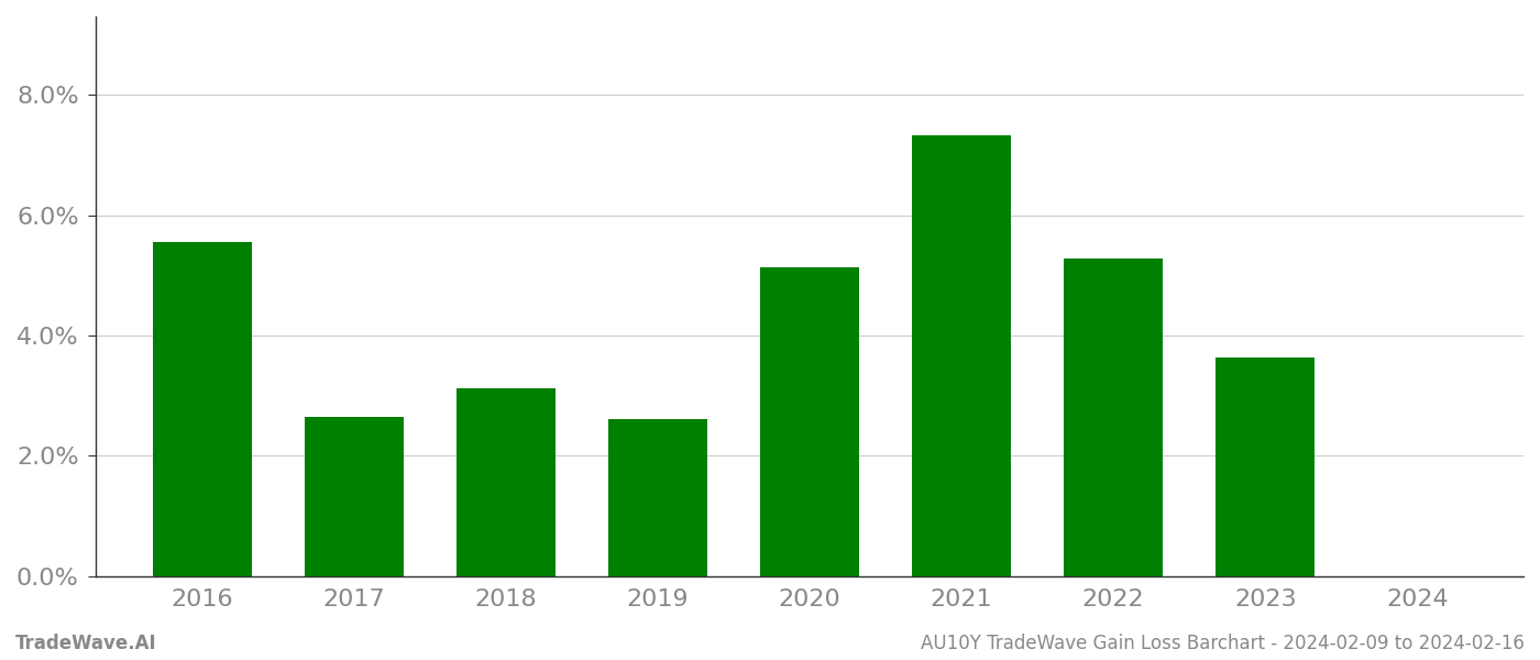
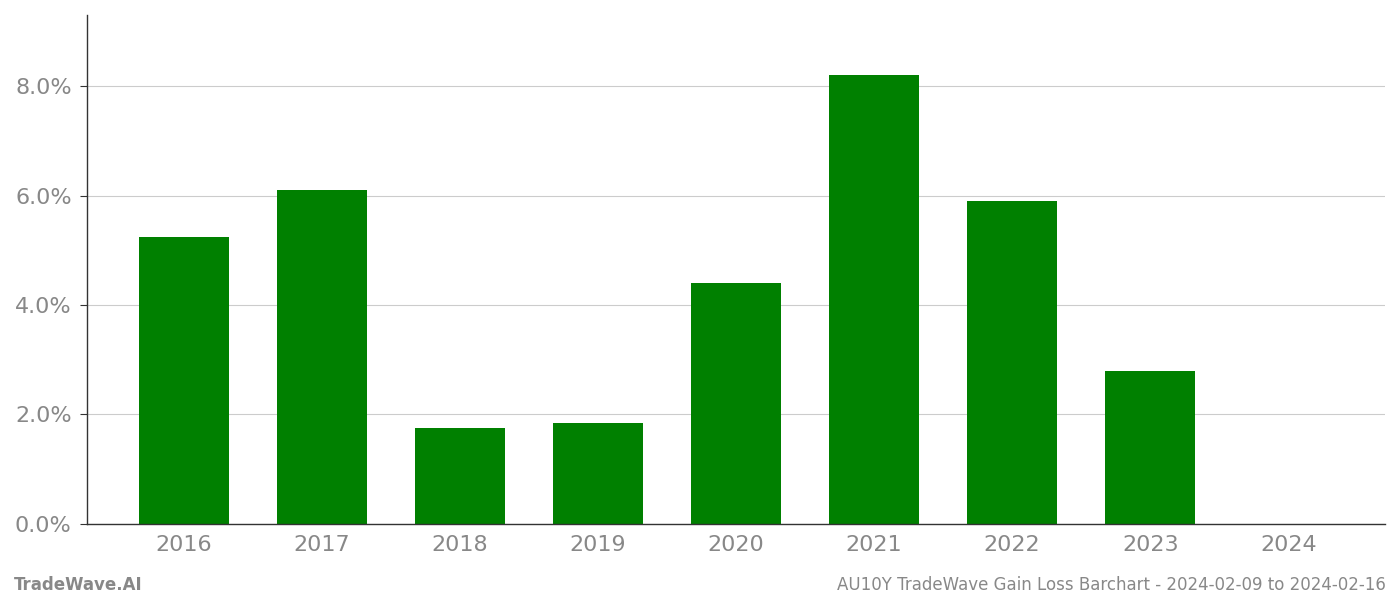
2016: 5.56% -> 5.25%
2017: 2.64% -> 6.10%
2018: 3.12% -> 1.75%
2019: 2.62% -> 1.85%
2020: 5.14% -> 4.40%
2021: 7.32% -> 8.20%
2022: 5.28% -> 5.90%
2023: 3.64% -> 2.80%
